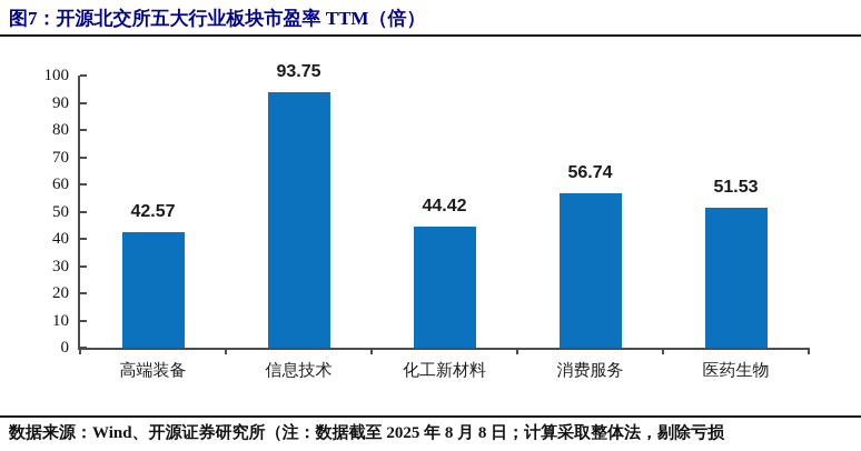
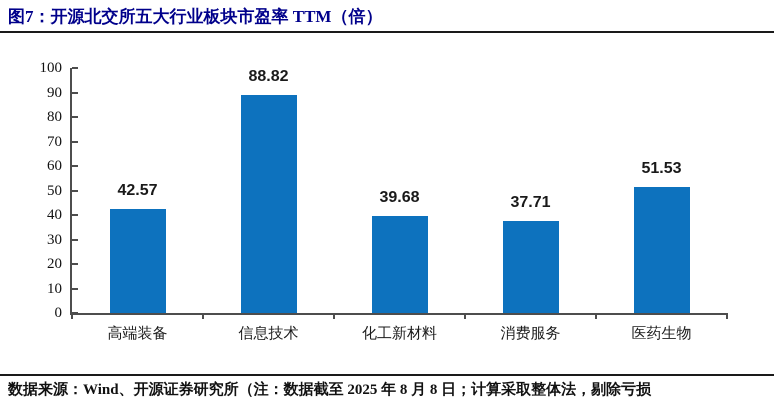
信息技术: 93.75 -> 88.82
化工新材料: 44.42 -> 39.68
消费服务: 56.74 -> 37.71
